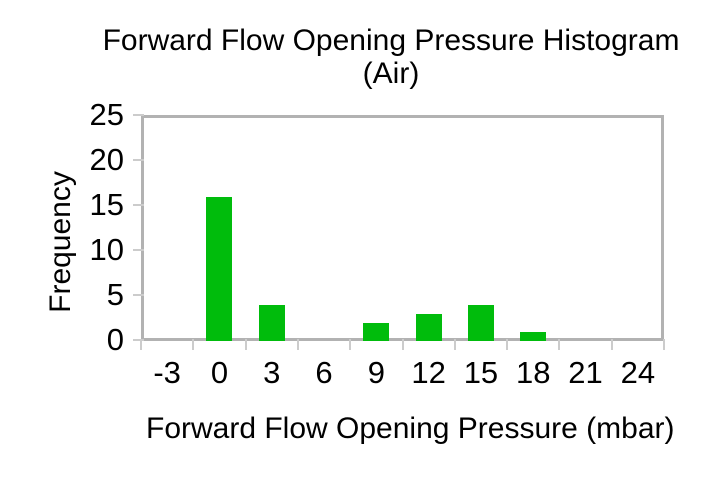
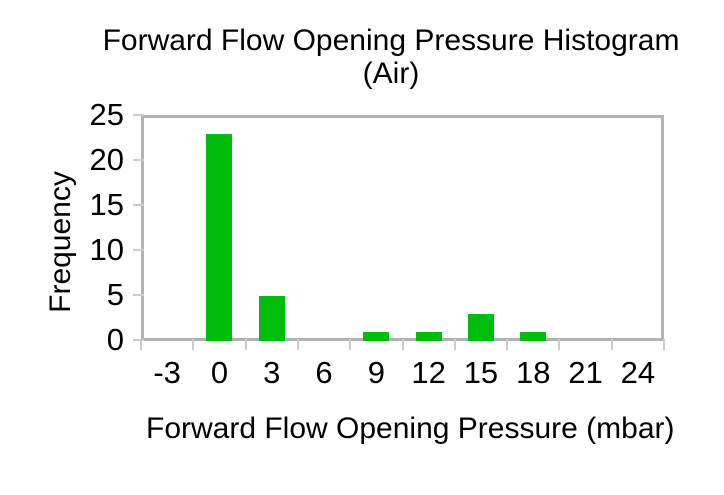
0: 16 -> 23
3: 4 -> 5
9: 2 -> 1
12: 3 -> 1
15: 4 -> 3
